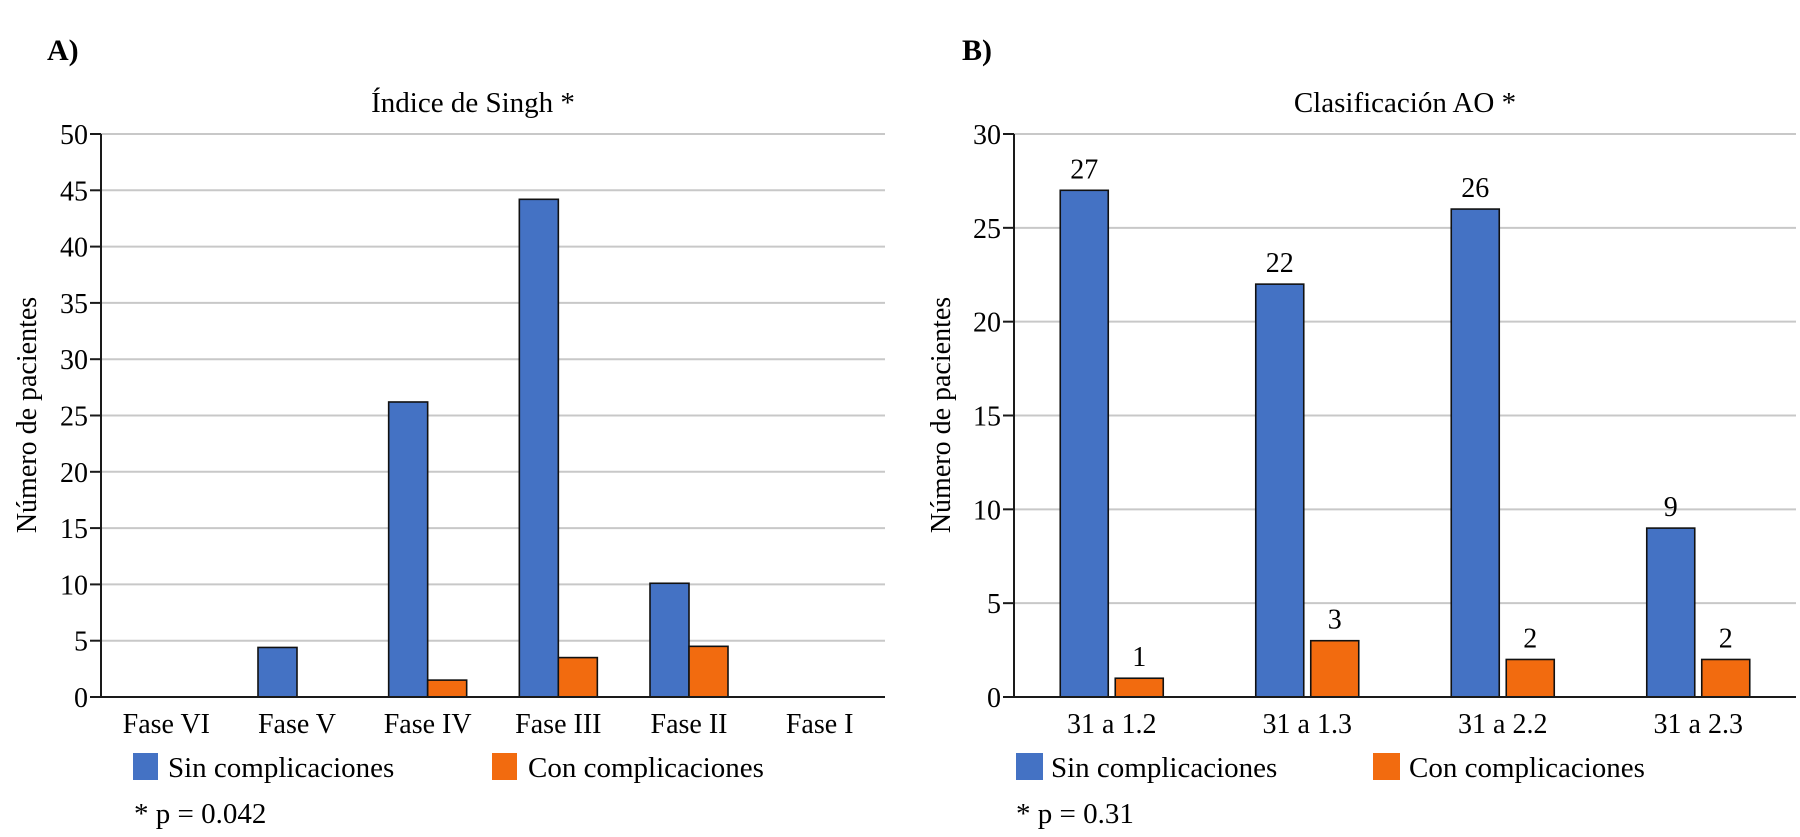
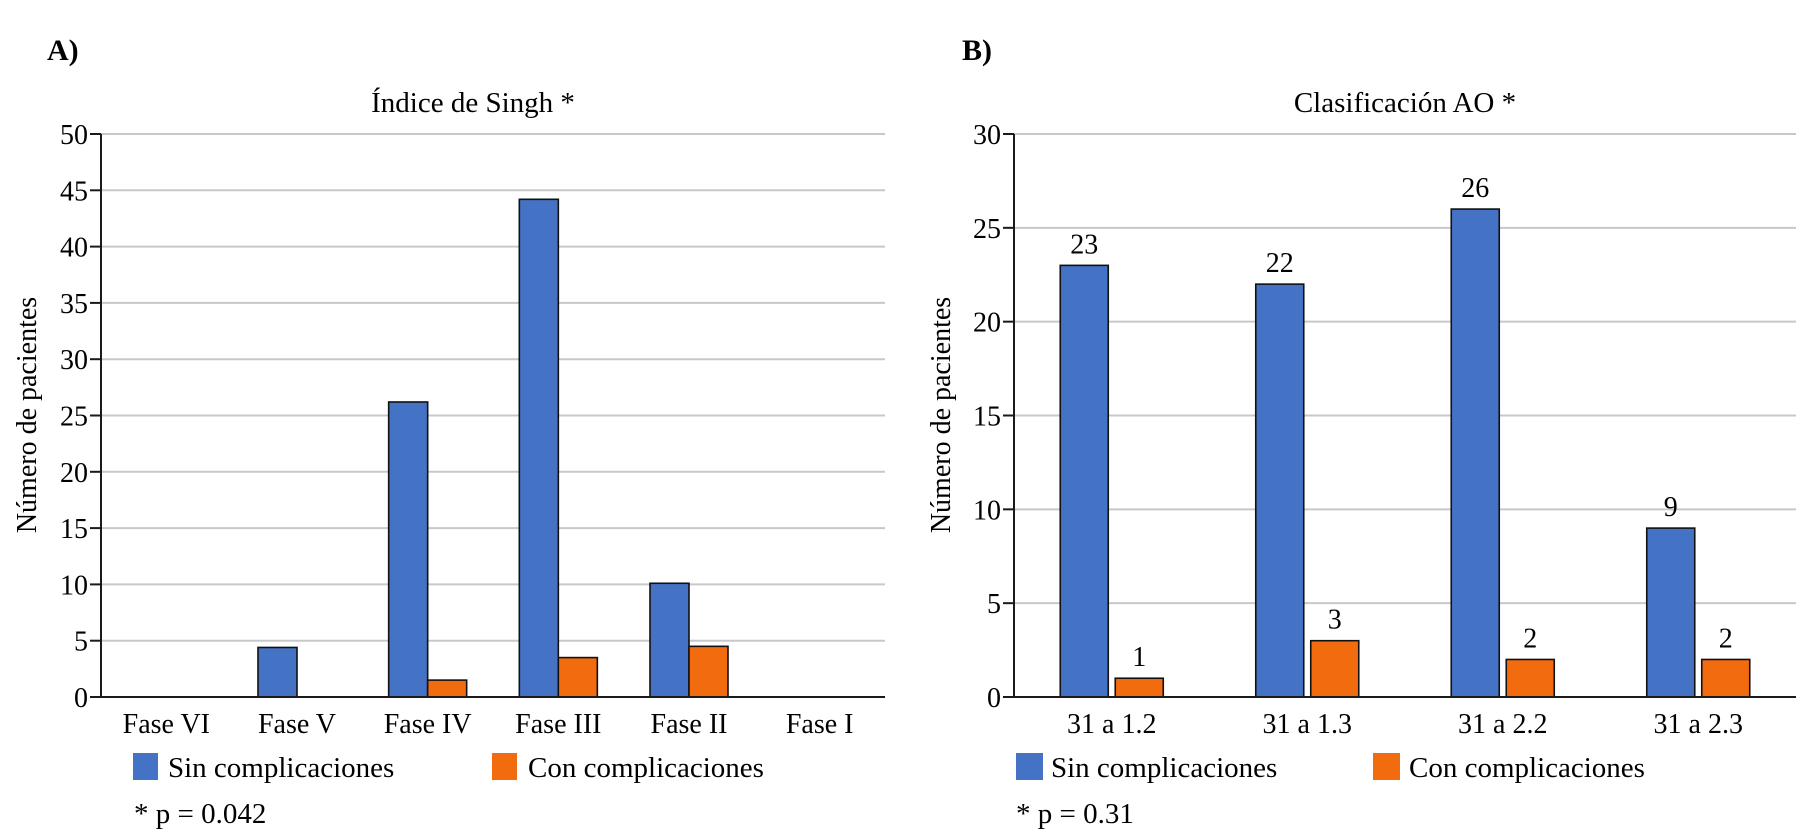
Clasificación AO */Sin complicaciones/31 a 1.2: 27 -> 23
